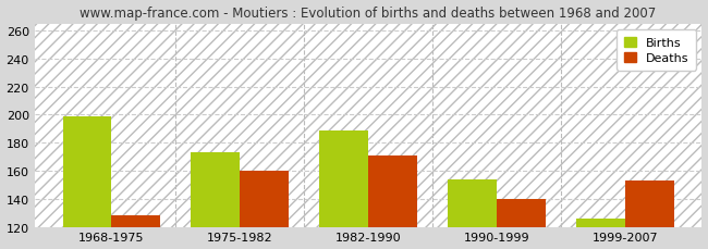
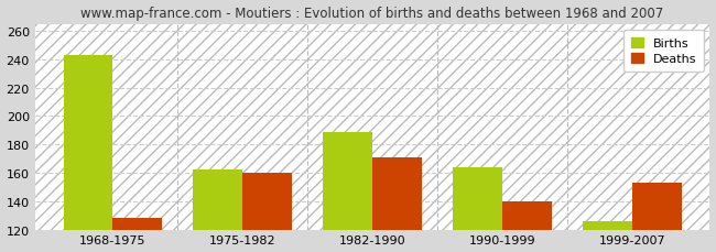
Births/1968-1975: 199 -> 243
Births/1975-1982: 173 -> 162
Births/1990-1999: 154 -> 164
